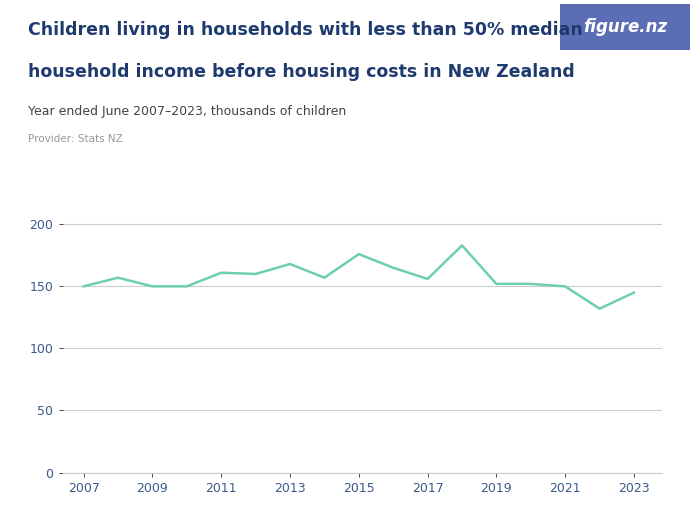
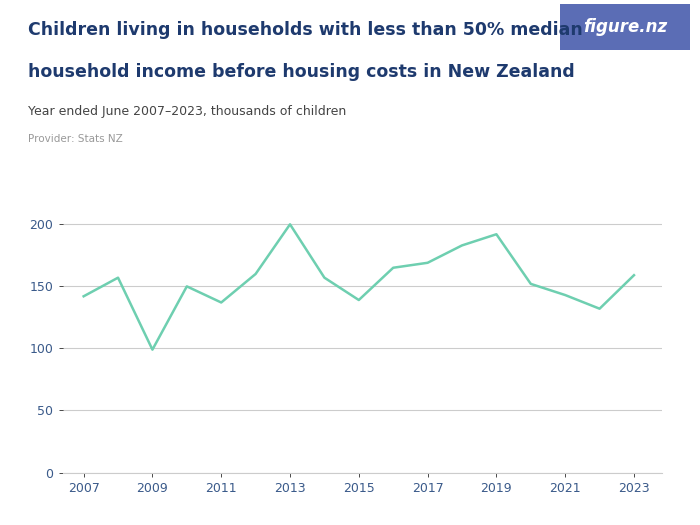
2007: 150 -> 142
2009: 150 -> 99
2011: 161 -> 137
2013: 168 -> 200
2015: 176 -> 139
2017: 156 -> 169
2019: 152 -> 192
2021: 150 -> 143
2023: 145 -> 159
